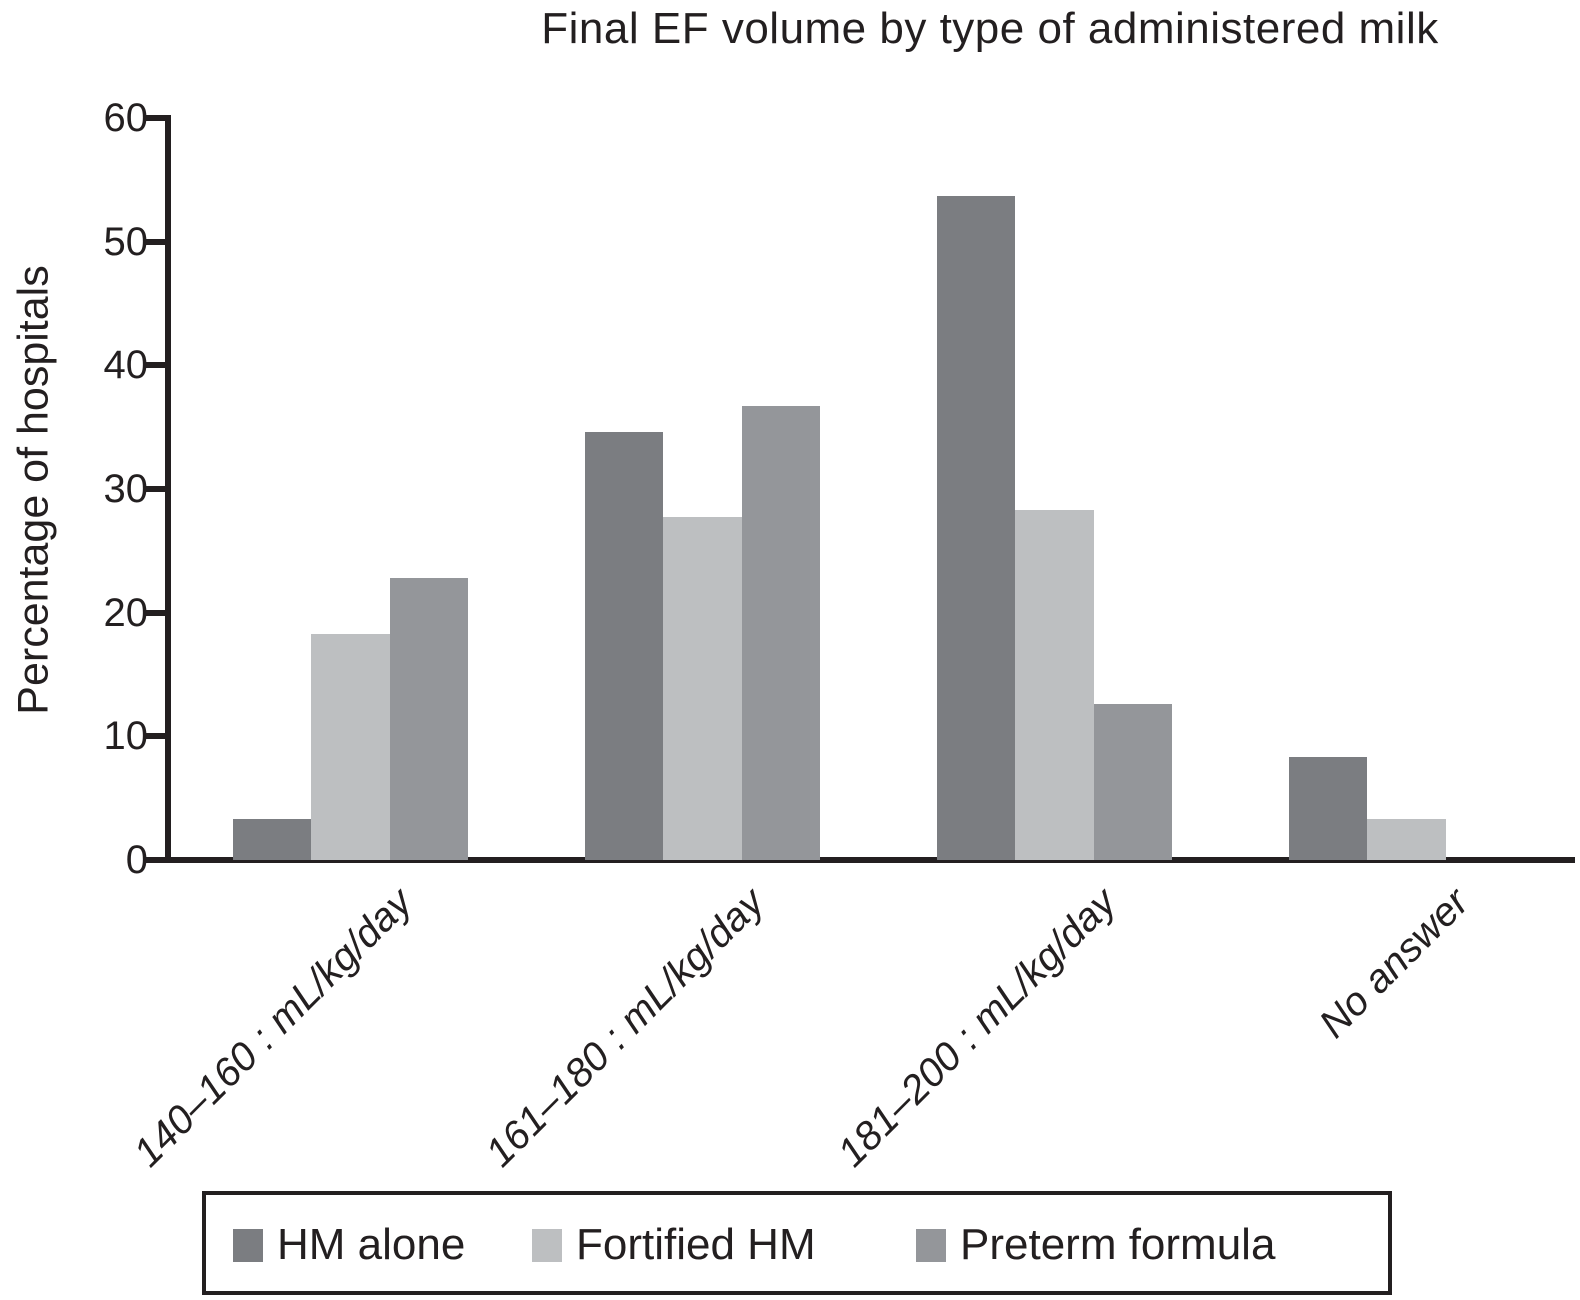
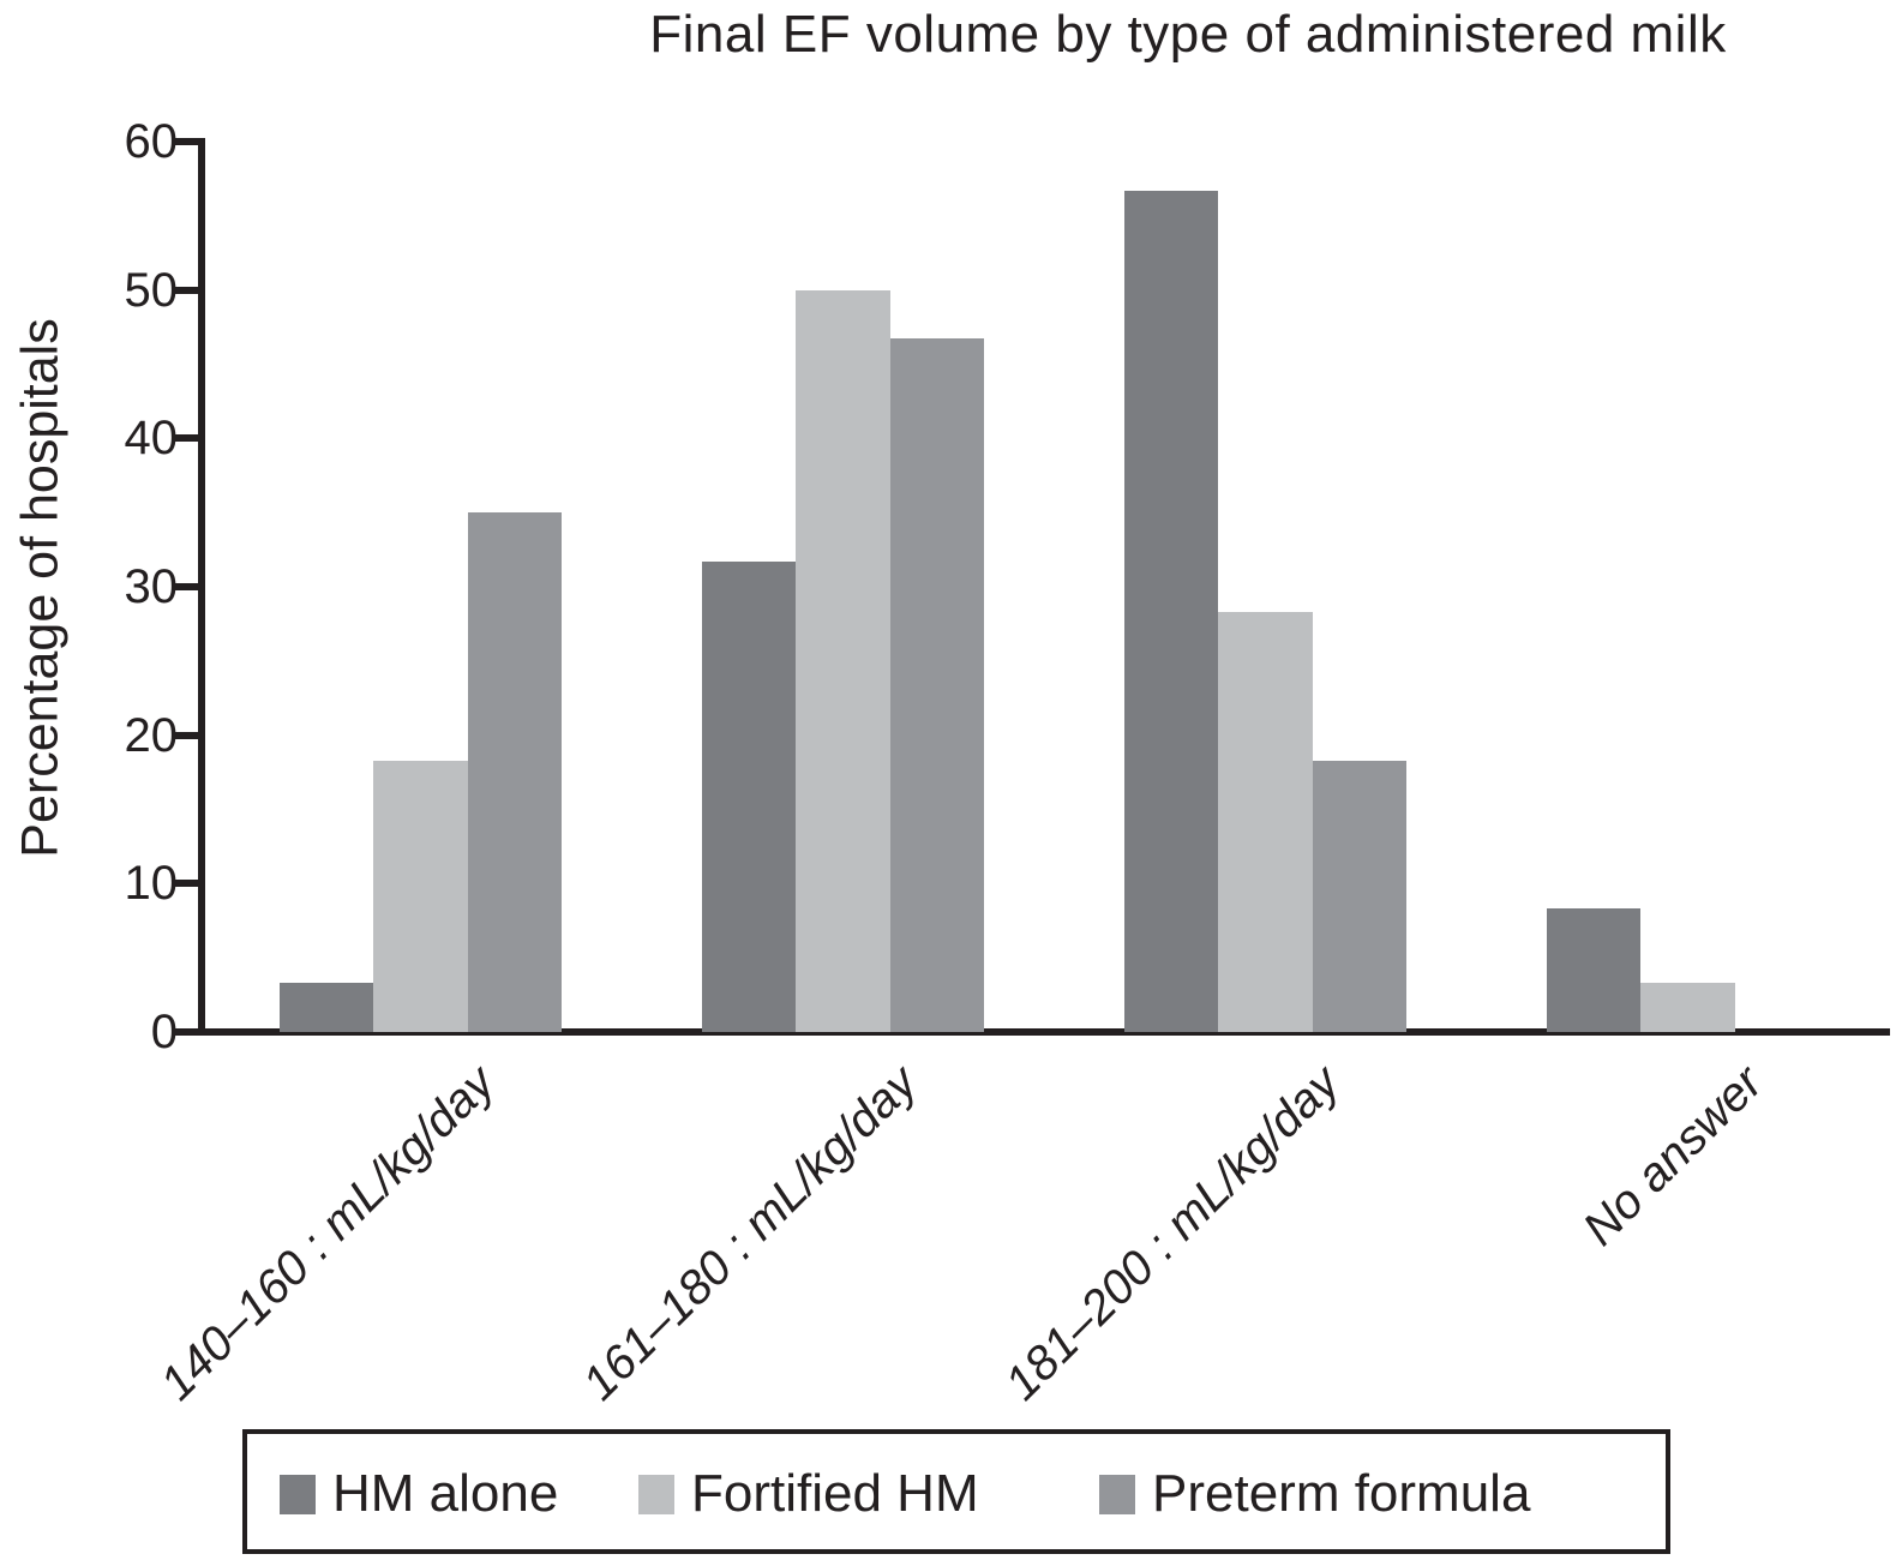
Preterm formula/140–160 : mL/kg/day: 22.8 -> 35.0
HM alone/161–180 : mL/kg/day: 34.6 -> 31.7
Fortified HM/161–180 : mL/kg/day: 27.7 -> 50.0
Preterm formula/161–180 : mL/kg/day: 36.7 -> 46.7
HM alone/181–200 : mL/kg/day: 53.7 -> 56.7
Preterm formula/181–200 : mL/kg/day: 12.6 -> 18.3
